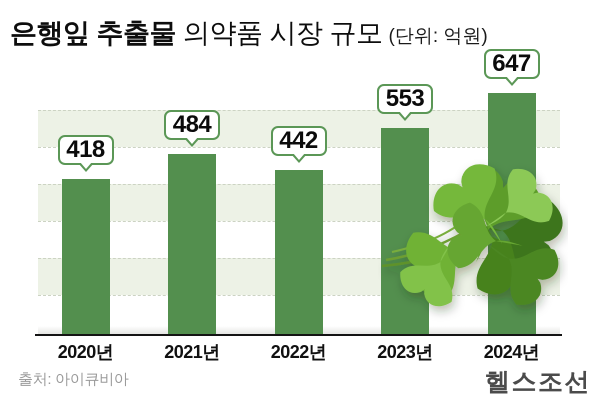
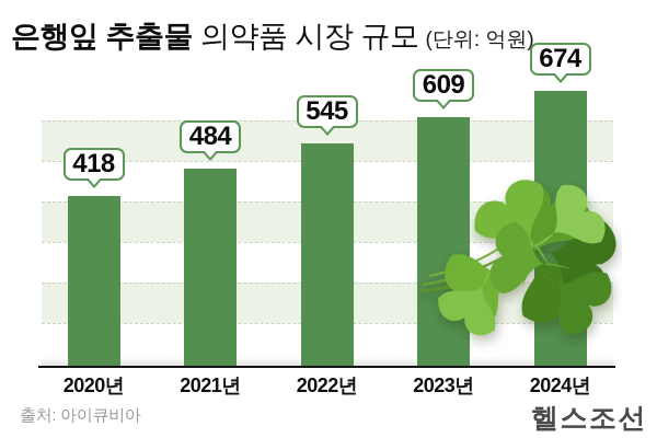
2022년: 442 -> 545
2023년: 553 -> 609
2024년: 647 -> 674
